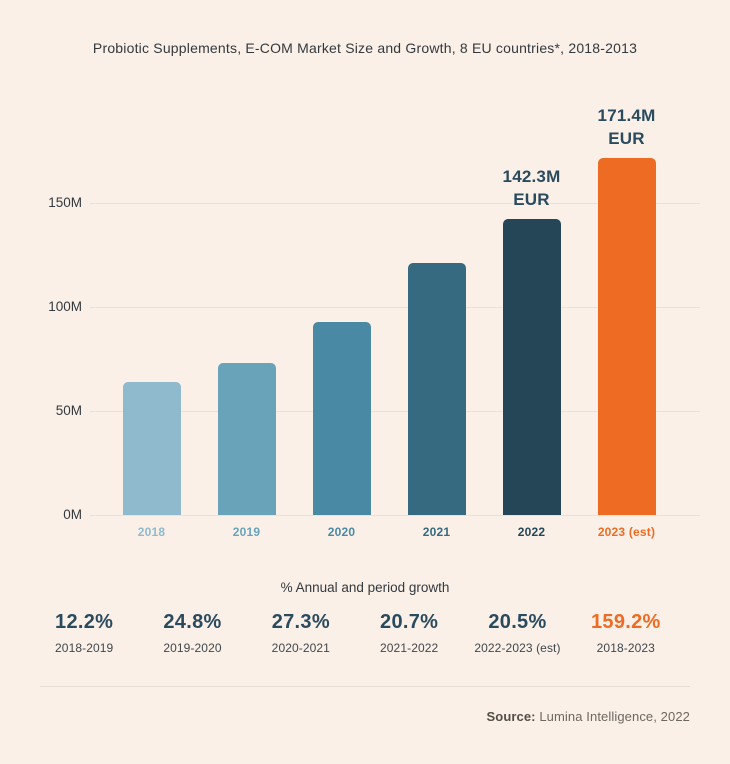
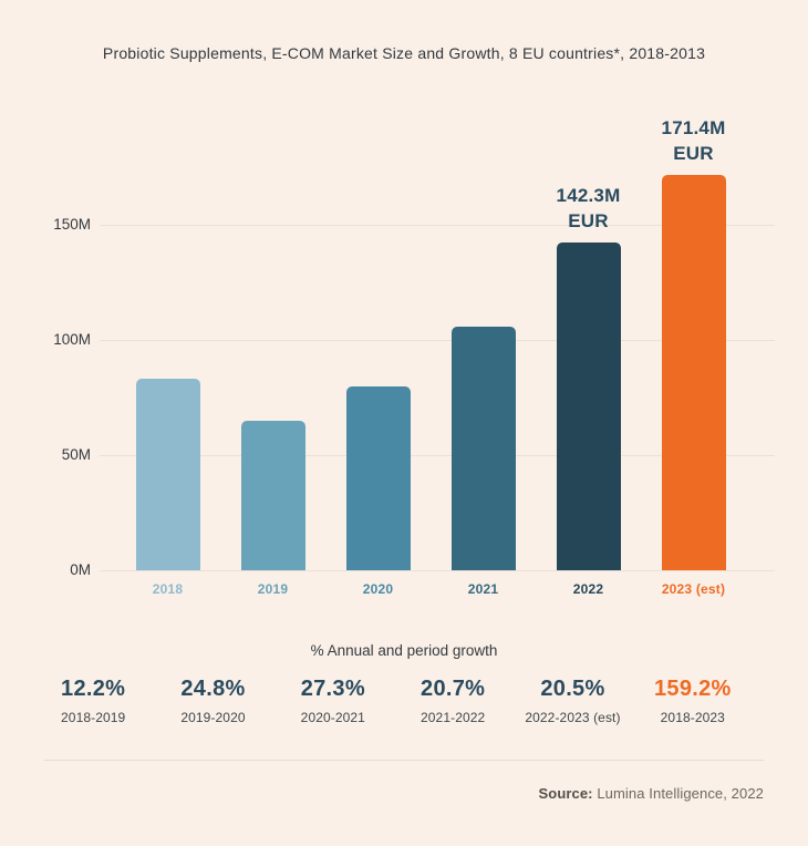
2018: 64M -> 83M
2019: 73M -> 65M
2020: 93M -> 80M
2021: 121M -> 106M
